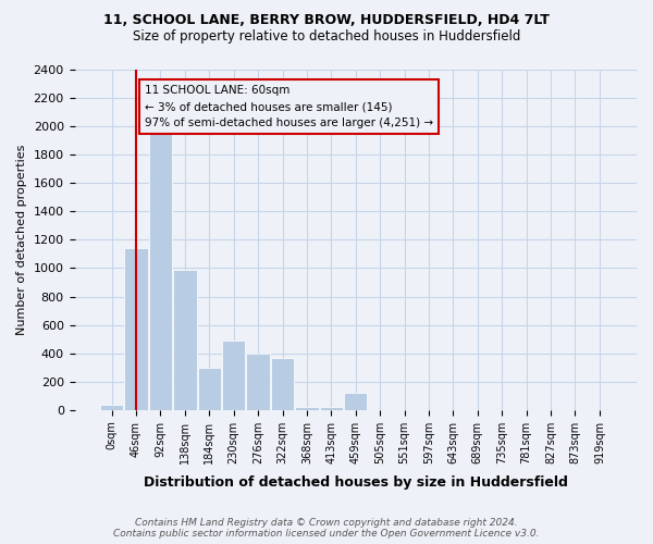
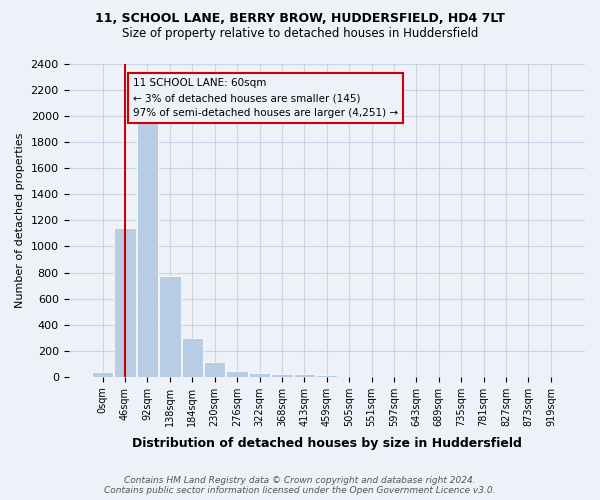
138sqm: 990 -> 770
230sqm: 490 -> 110
276sqm: 400 -> 40
322sqm: 370 -> 30
459sqm: 120 -> 20
